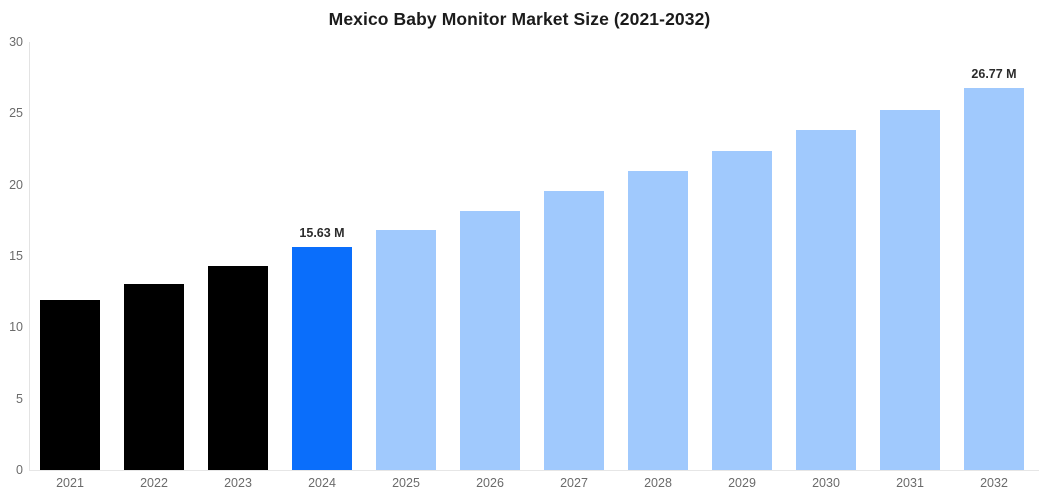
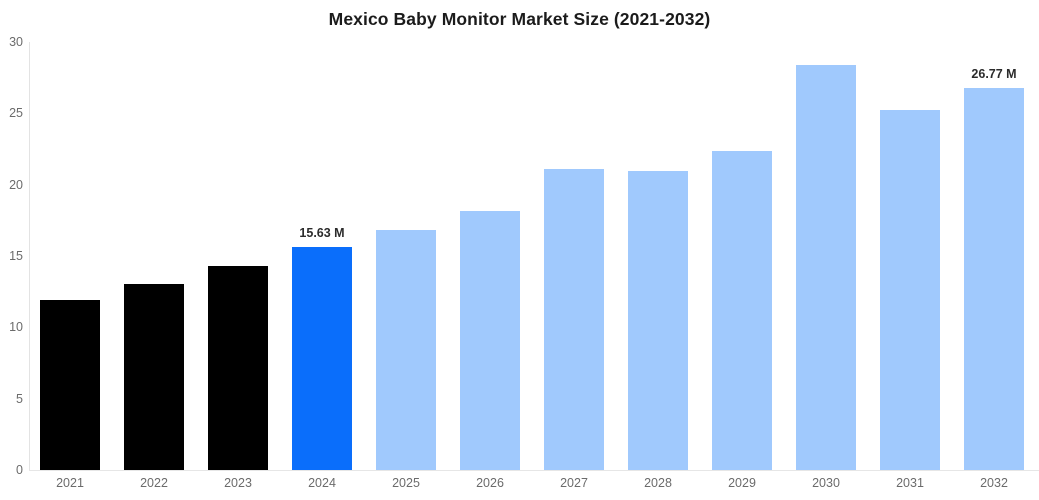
2027: 19.6 -> 21.1
2030: 23.9 -> 28.4
